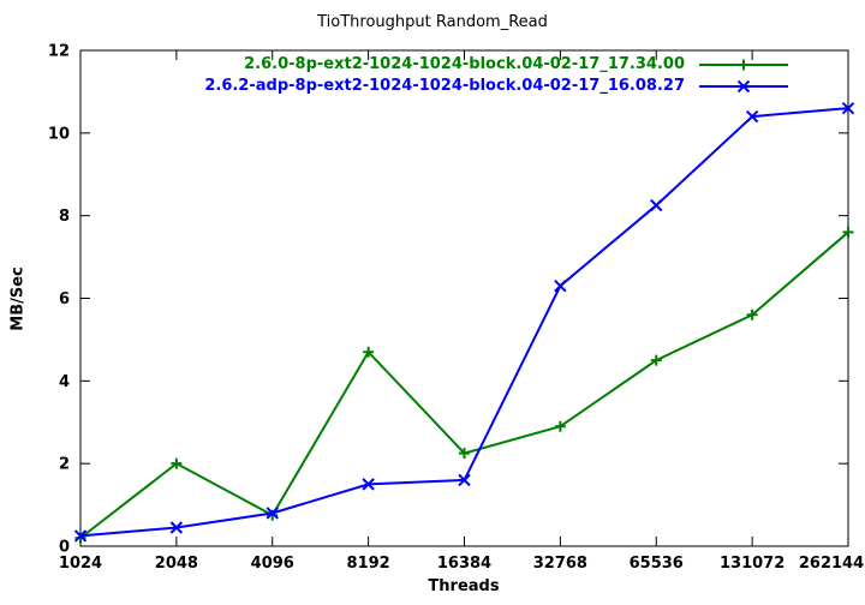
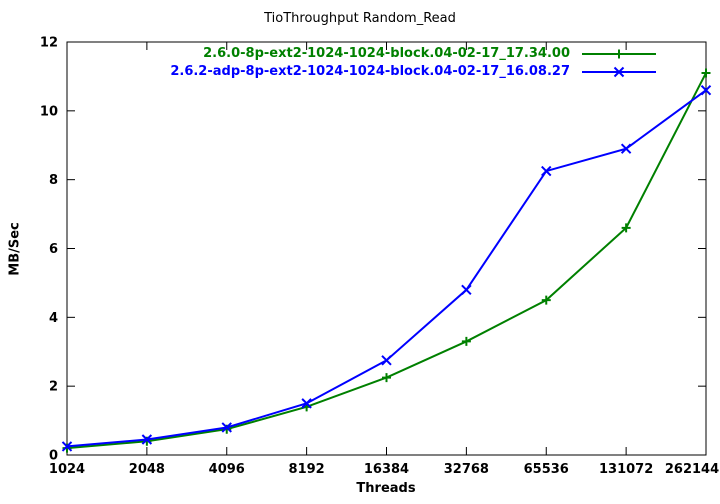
2.6.0-8p-ext2-1024-1024-block.04-02-17_17.34.00/2048: 2.0 -> 0.4
2.6.0-8p-ext2-1024-1024-block.04-02-17_17.34.00/8192: 4.7 -> 1.4
2.6.2-adp-8p-ext2-1024-1024-block.04-02-17_16.08.27/16384: 1.6 -> 2.8
2.6.0-8p-ext2-1024-1024-block.04-02-17_17.34.00/32768: 2.9 -> 3.3
2.6.2-adp-8p-ext2-1024-1024-block.04-02-17_16.08.27/32768: 6.3 -> 4.8
2.6.0-8p-ext2-1024-1024-block.04-02-17_17.34.00/131072: 5.6 -> 6.6
2.6.2-adp-8p-ext2-1024-1024-block.04-02-17_16.08.27/131072: 10.4 -> 8.9
2.6.0-8p-ext2-1024-1024-block.04-02-17_17.34.00/262144: 7.6 -> 11.1
